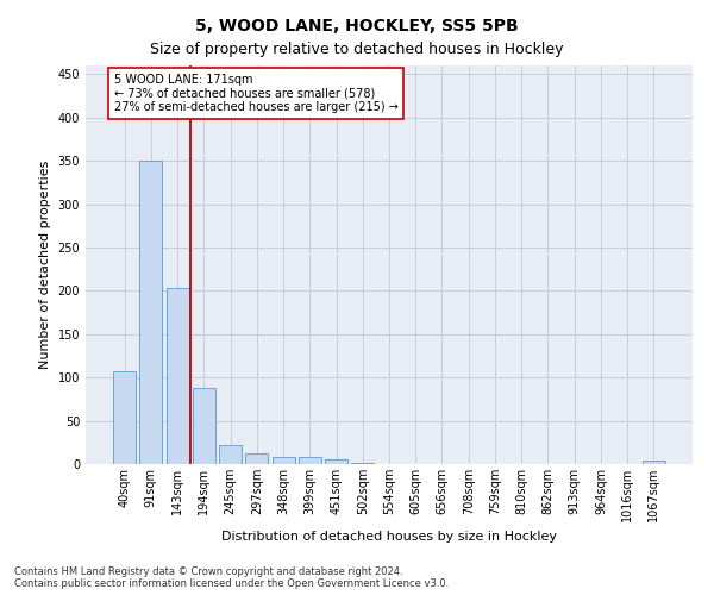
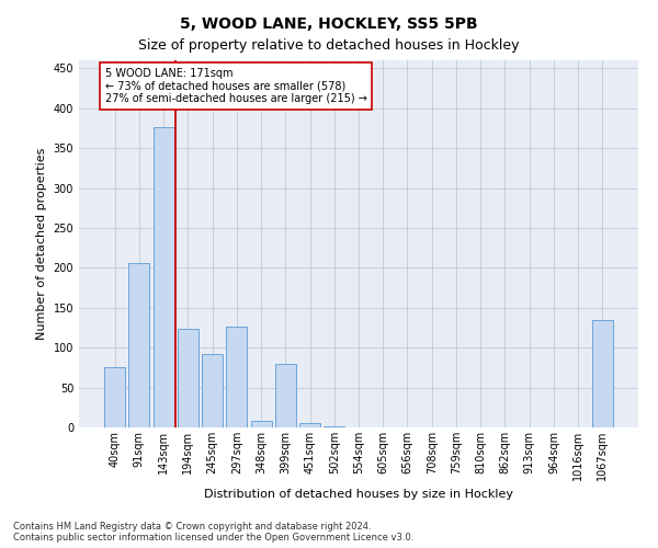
40sqm: 107 -> 76
91sqm: 350 -> 206
143sqm: 203 -> 376
194sqm: 88 -> 124
245sqm: 22 -> 92
297sqm: 13 -> 126
399sqm: 8 -> 80
1067sqm: 4 -> 134
